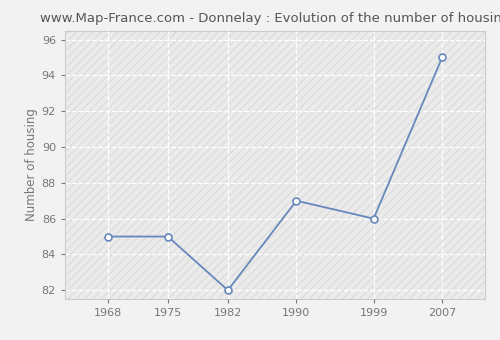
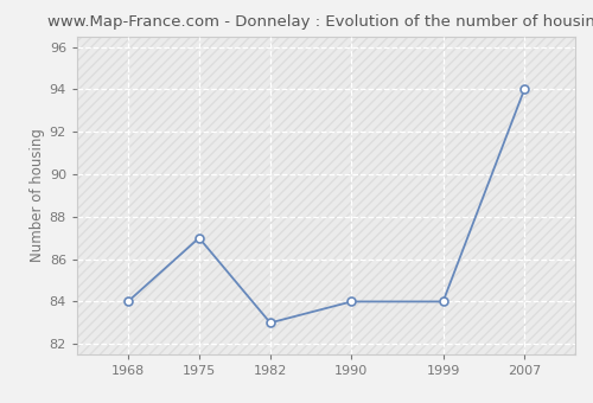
1968: 85 -> 84
1975: 85 -> 87
1982: 82 -> 83
1990: 87 -> 84
1999: 86 -> 84
2007: 95 -> 94
